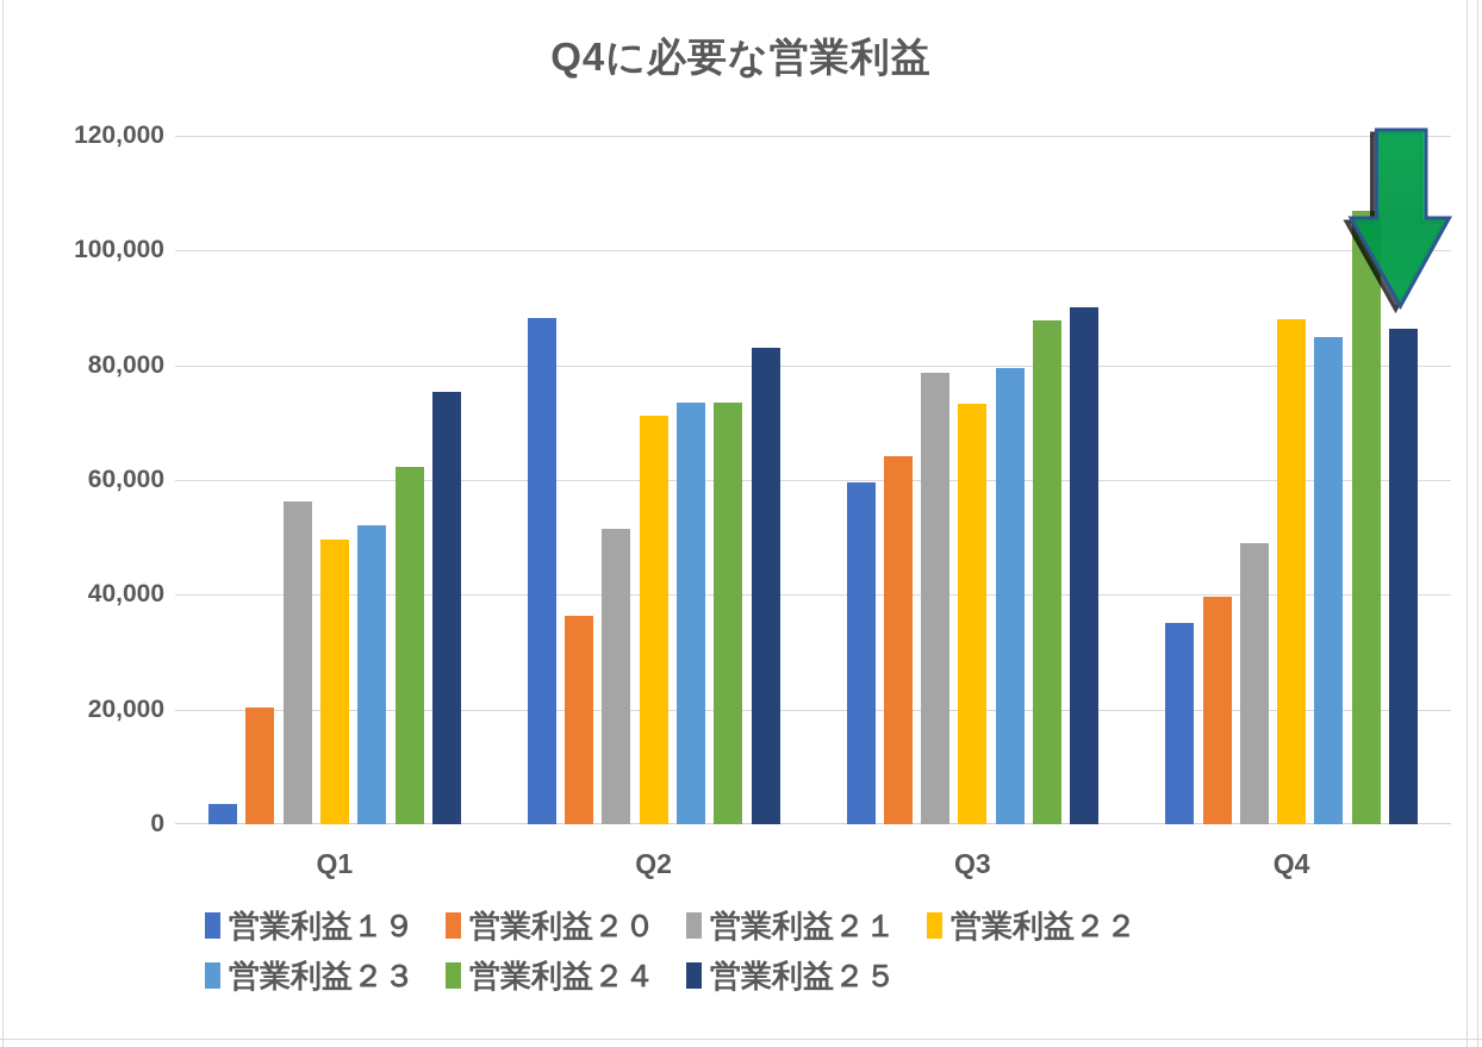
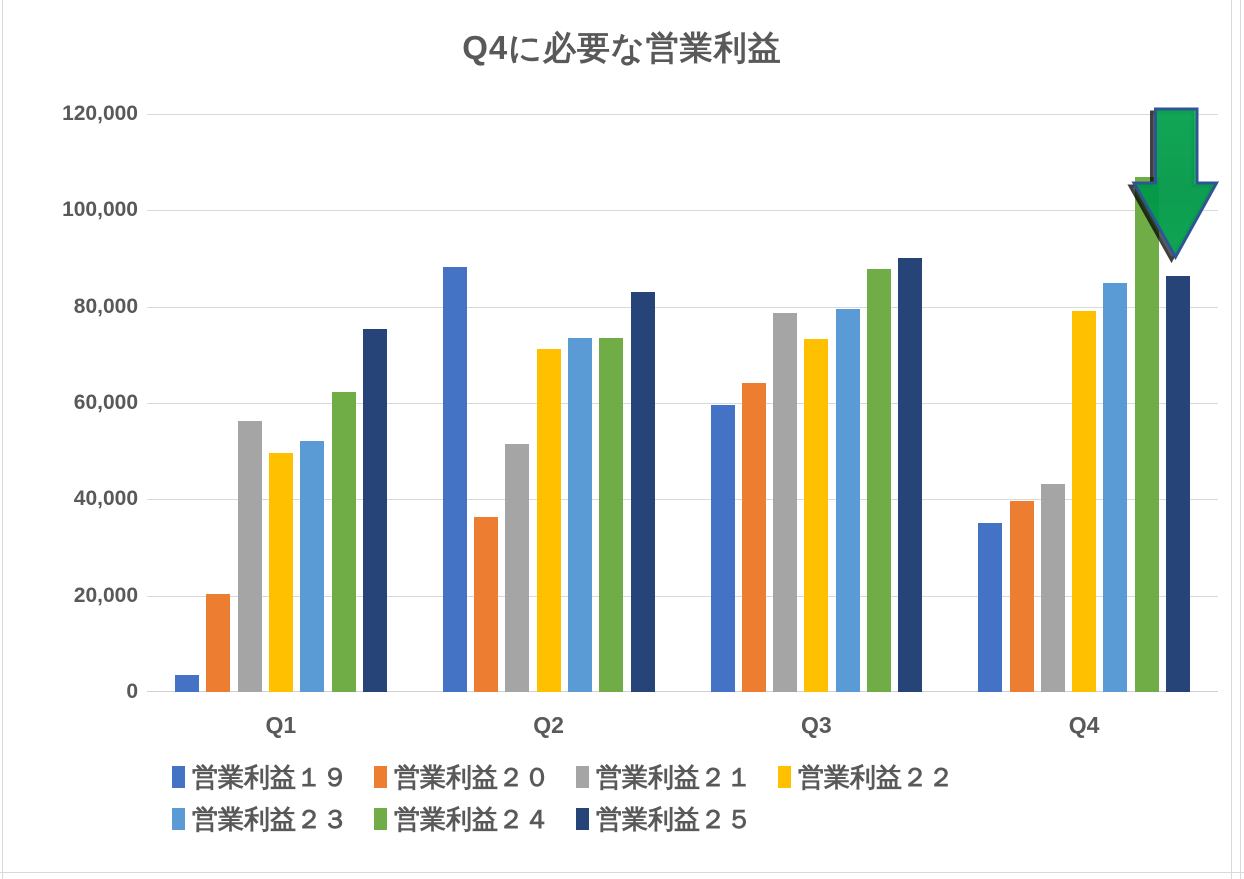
営業利益２１/Q4: 49000 -> 43000
営業利益２２/Q4: 88000 -> 79000
